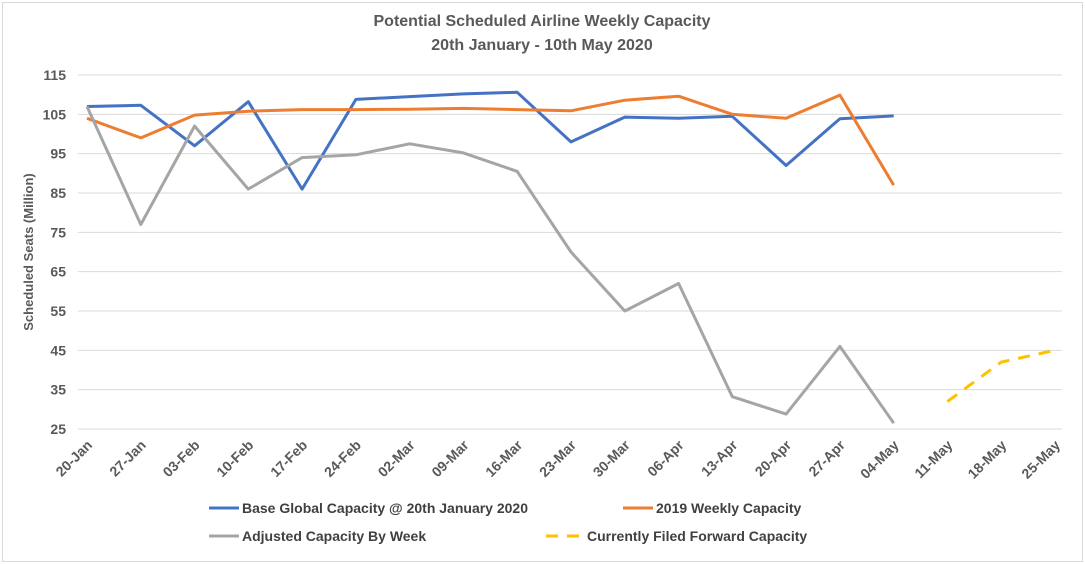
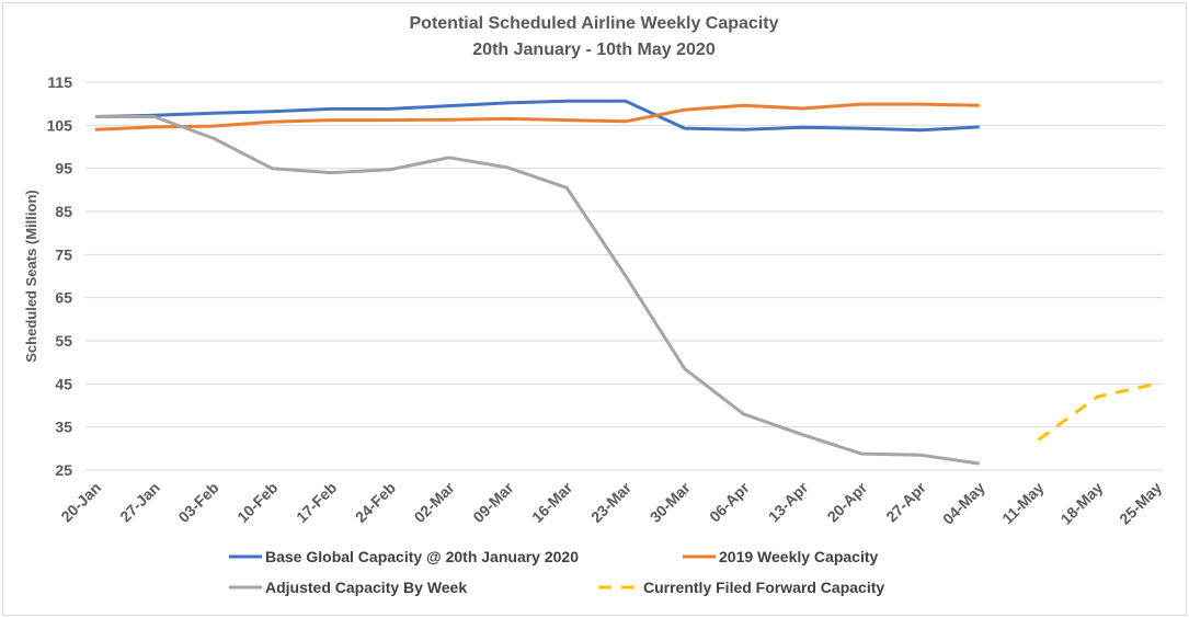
2019 Weekly Capacity/27-Jan: 99 -> 105
Adjusted Capacity By Week/27-Jan: 77 -> 107
Base Global Capacity @ 20th January 2020/03-Feb: 97 -> 108
Adjusted Capacity By Week/10-Feb: 86 -> 95
Base Global Capacity @ 20th January 2020/17-Feb: 86 -> 109
Base Global Capacity @ 20th January 2020/23-Mar: 98 -> 111
Adjusted Capacity By Week/30-Mar: 55 -> 48
Adjusted Capacity By Week/06-Apr: 62 -> 38
2019 Weekly Capacity/13-Apr: 105 -> 109
Base Global Capacity @ 20th January 2020/20-Apr: 92 -> 104
2019 Weekly Capacity/20-Apr: 104 -> 110
Adjusted Capacity By Week/27-Apr: 46 -> 28
2019 Weekly Capacity/04-May: 87 -> 110
